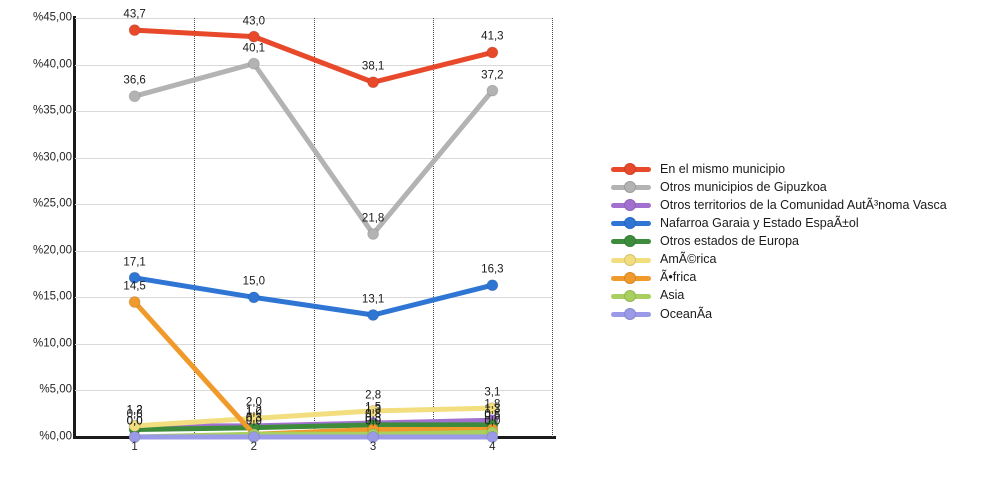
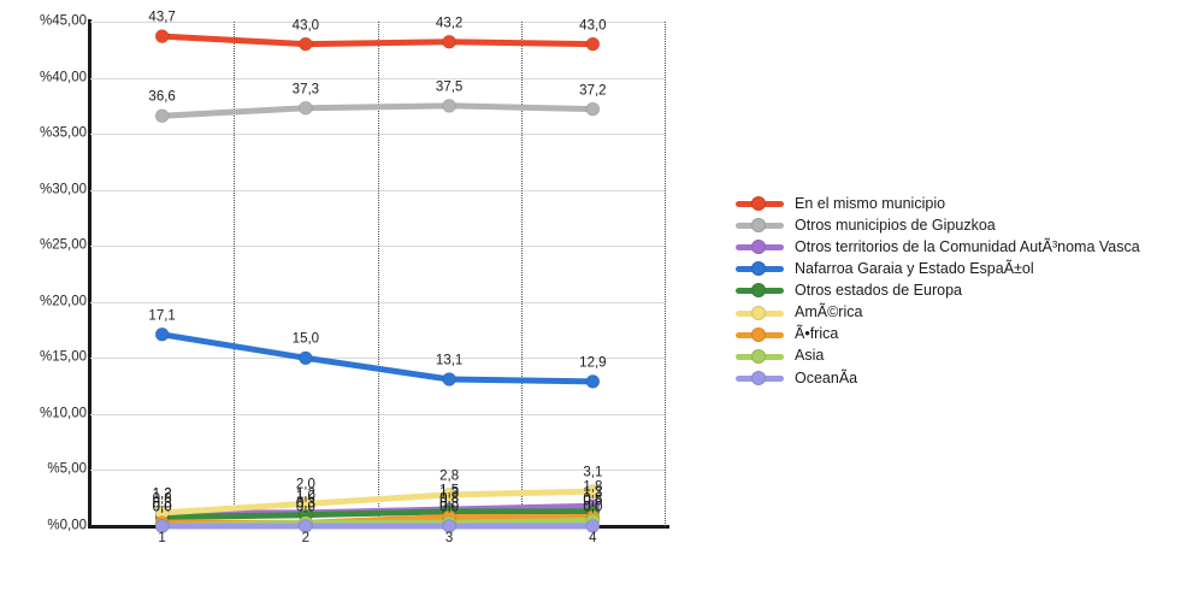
Ã•frica/1: 14,5 -> 0,3
Otros municipios de Gipuzkoa/2: 40,1 -> 37,3
En el mismo municipio/3: 38,1 -> 43,2
Otros municipios de Gipuzkoa/3: 21,8 -> 37,5
En el mismo municipio/4: 41,3 -> 43,0
Nafarroa Garaia y Estado EspaÃ±ol/4: 16,3 -> 12,9
